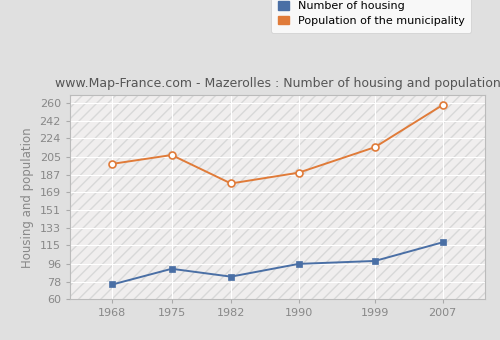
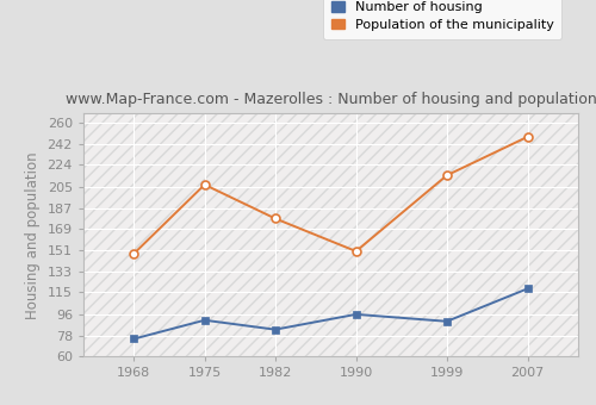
Population of the municipality/1968: 198 -> 148
Population of the municipality/1990: 189 -> 150
Number of housing/1999: 99 -> 90
Population of the municipality/2007: 258 -> 248
